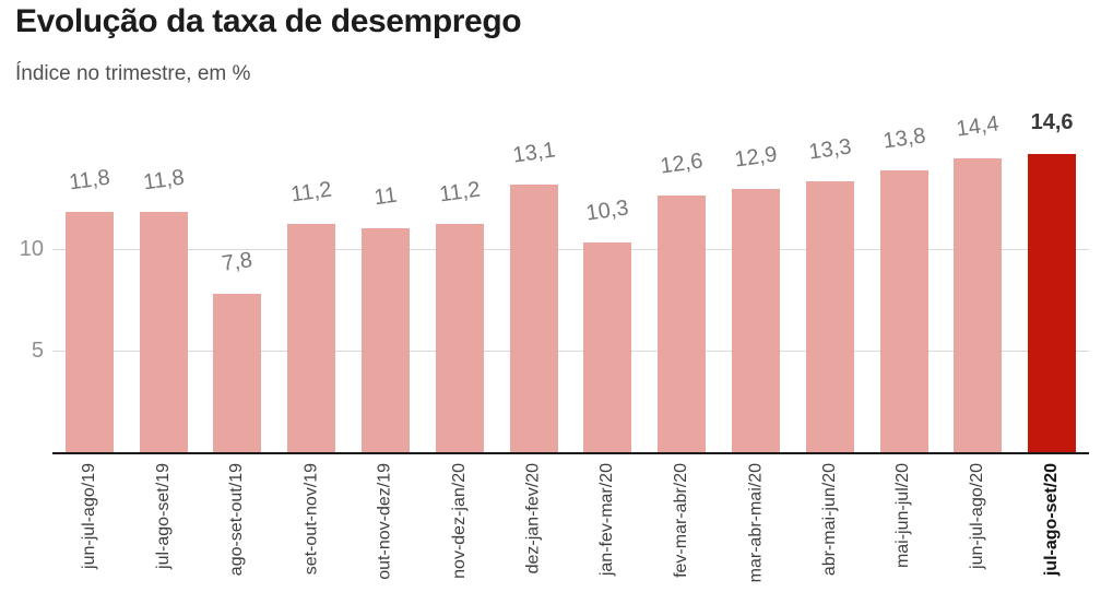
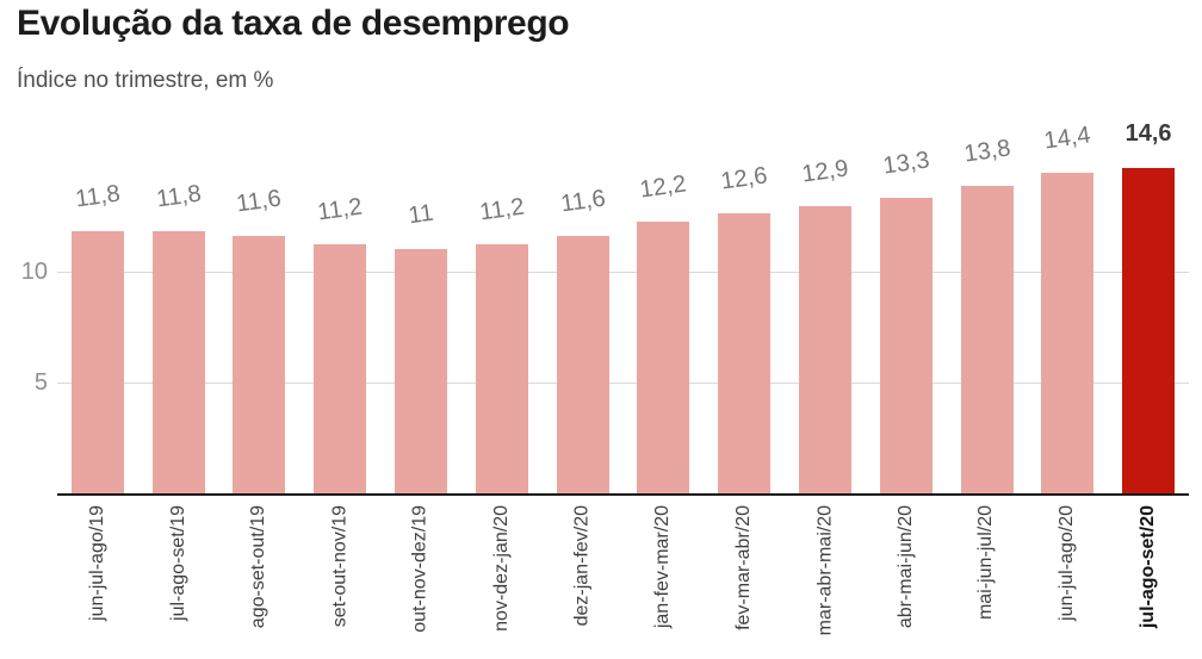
ago-set-out/19: 7,8 -> 11,6
dez-jan-fev/20: 13,1 -> 11,6
jan-fev-mar/20: 10,3 -> 12,2
